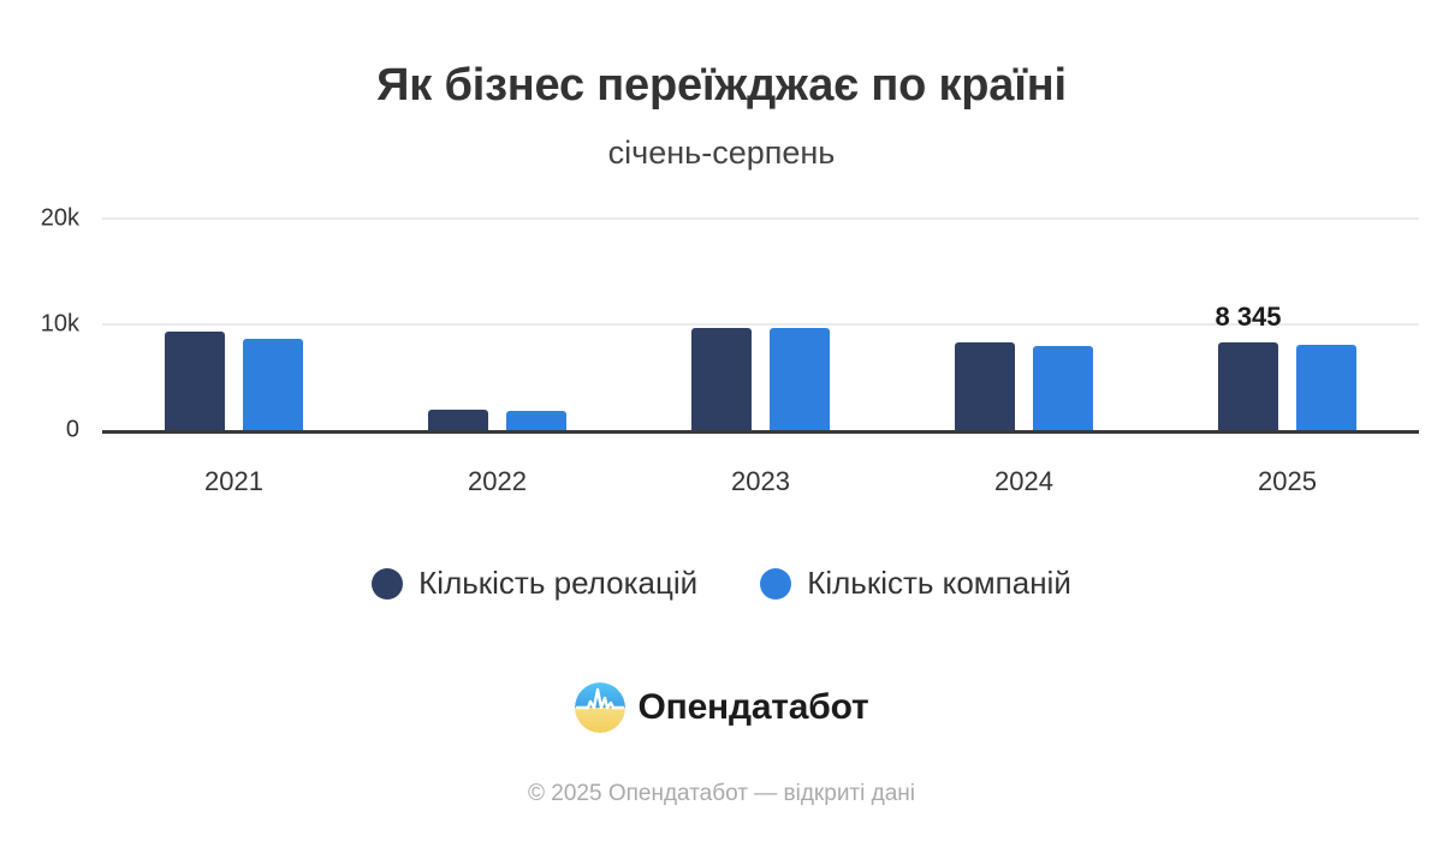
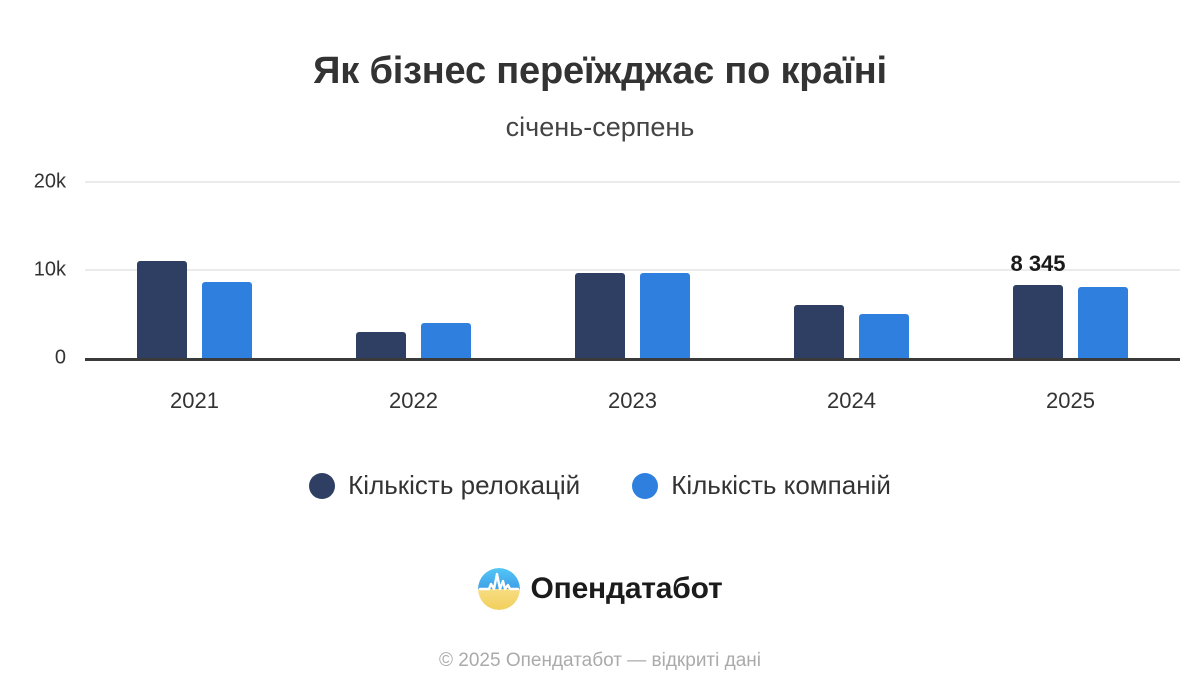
Кількість релокацій/2021: 9k -> 11k
Кількість релокацій/2022: 2k -> 3k
Кількість компаній/2022: 2k -> 4k
Кількість релокацій/2024: 8k -> 6k
Кількість компаній/2024: 8k -> 5k
